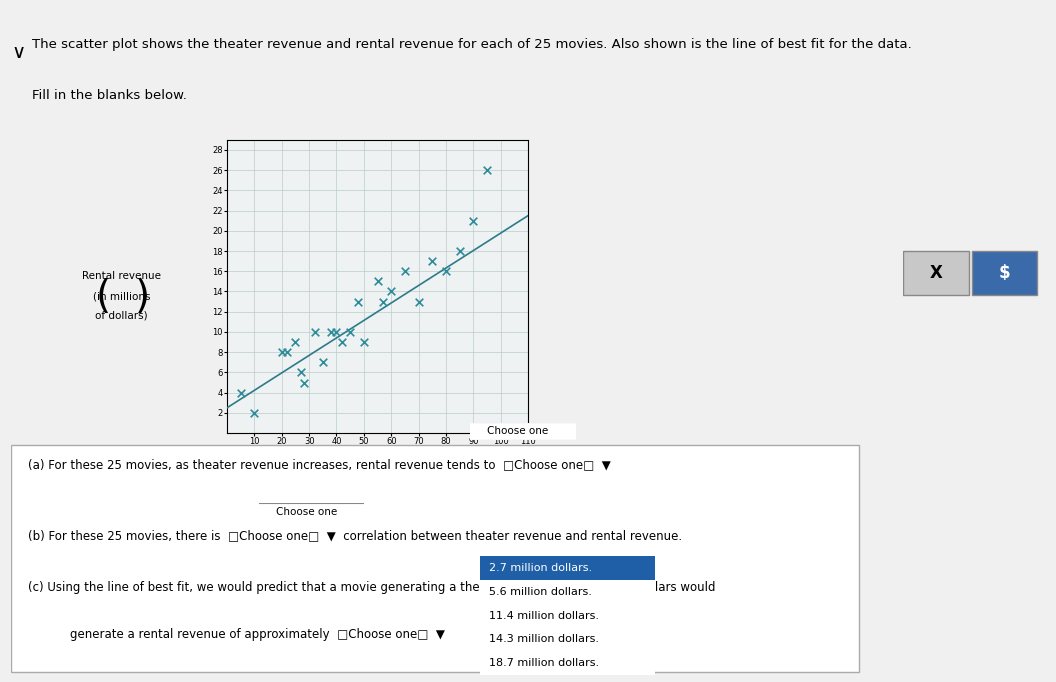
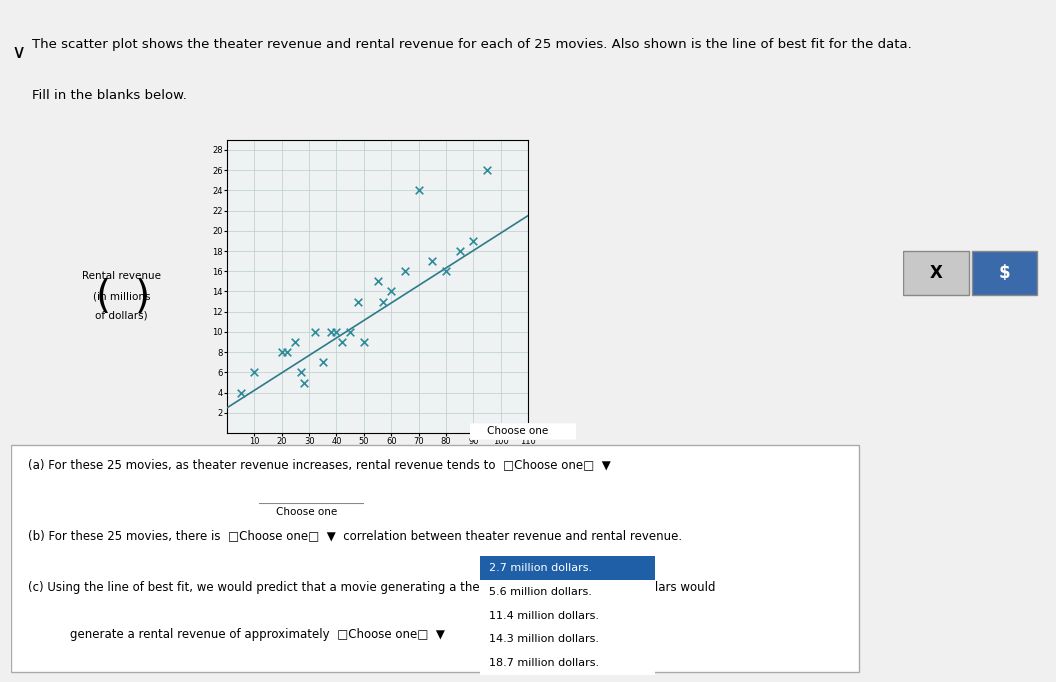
10: 2 -> 6
70: 13 -> 24
90: 21 -> 19
